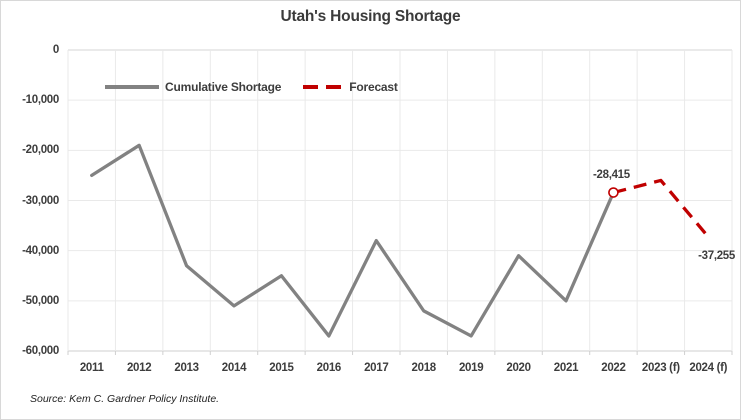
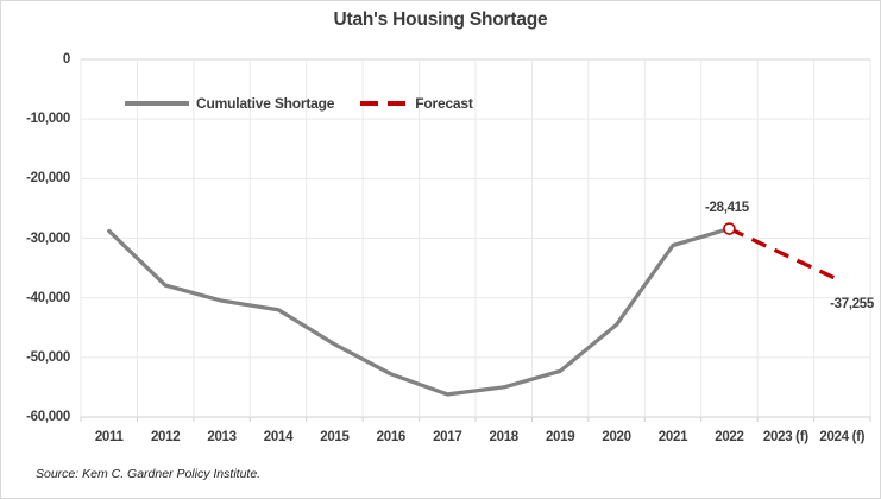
Cumulative Shortage/2011: -25000 -> -29000
Cumulative Shortage/2012: -19000 -> -38000
Cumulative Shortage/2013: -43000 -> -40000
Cumulative Shortage/2014: -51000 -> -42000
Cumulative Shortage/2015: -45000 -> -48000
Cumulative Shortage/2016: -57000 -> -53000
Cumulative Shortage/2017: -38000 -> -56000
Cumulative Shortage/2018: -52000 -> -55000
Cumulative Shortage/2019: -57000 -> -52000
Cumulative Shortage/2020: -41000 -> -44000
Cumulative Shortage/2021: -50000 -> -31000
Forecast/2023 (f): -26000 -> -33000
